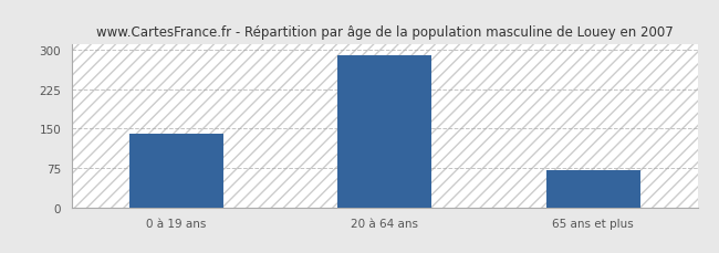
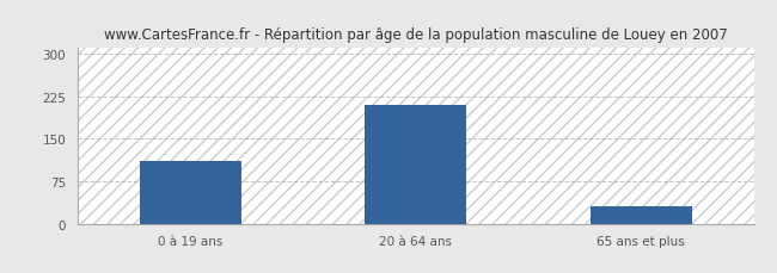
0 à 19 ans: 140 -> 110
20 à 64 ans: 290 -> 210
65 ans et plus: 70 -> 30
